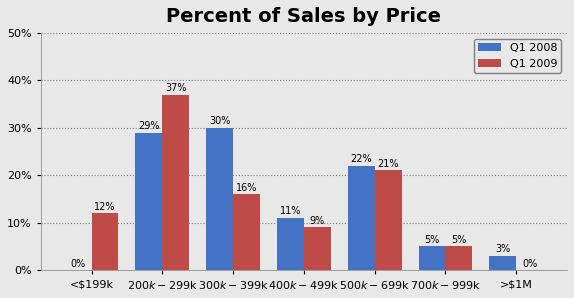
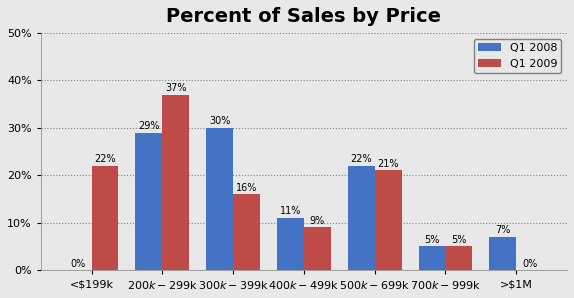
Q1 2009/<$199k: 12% -> 22%
Q1 2008/>$1M: 3% -> 7%
